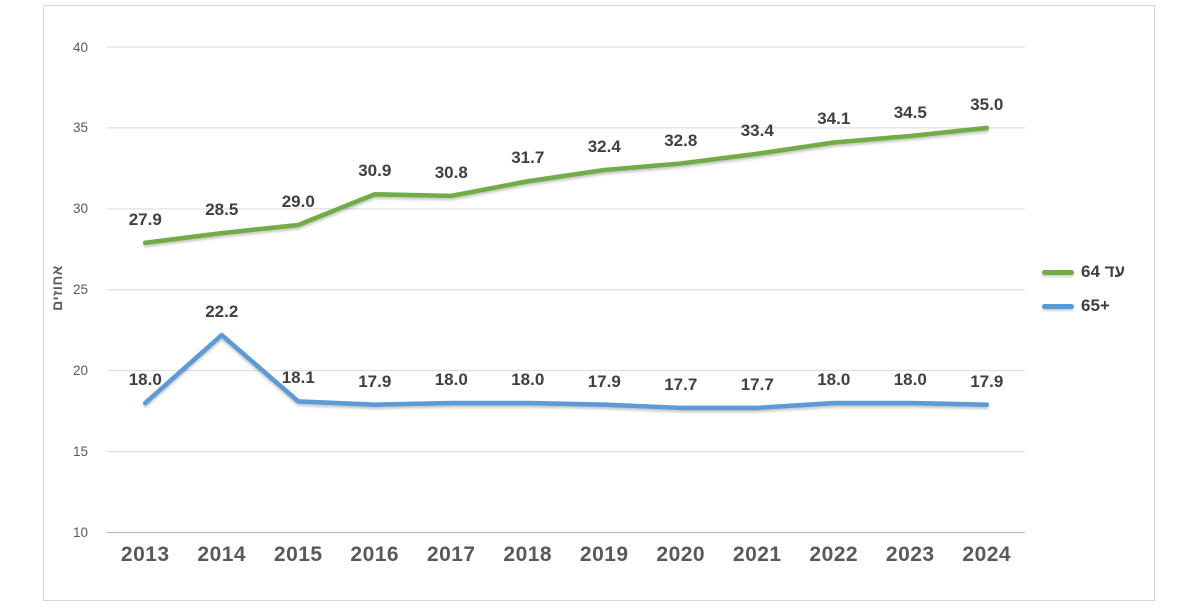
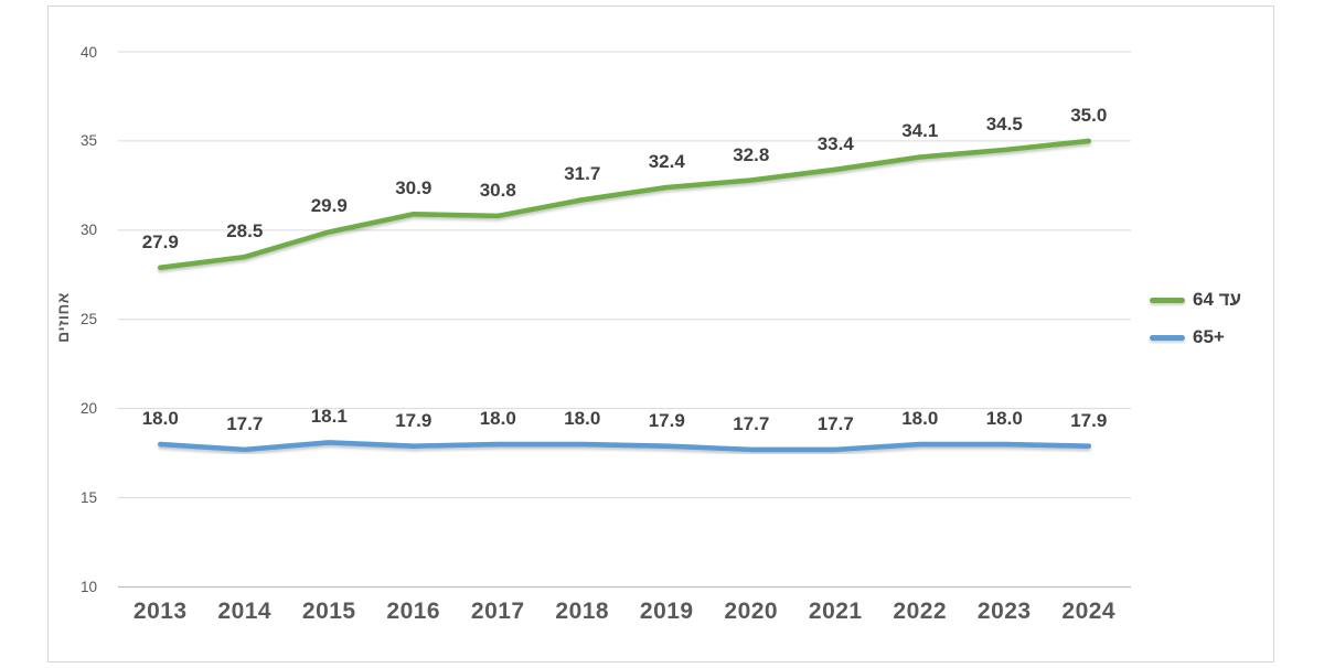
+65/2014: 22.2 -> 17.7
עד 64/2015: 29.0 -> 29.9
